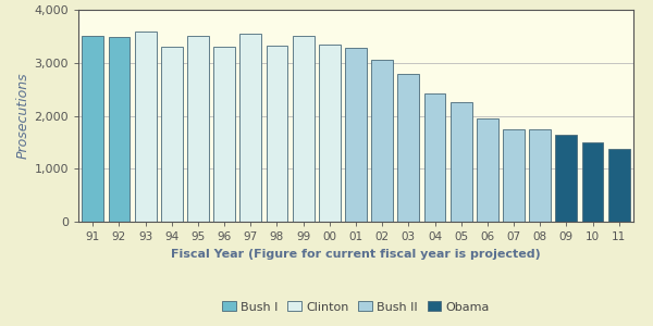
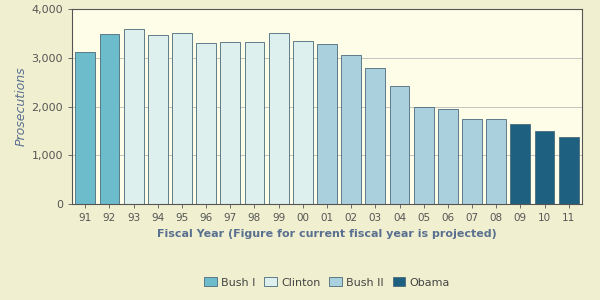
91: 3,500 -> 3,120
94: 3,300 -> 3,460
97: 3,550 -> 3,330
05: 2,250 -> 1,990
